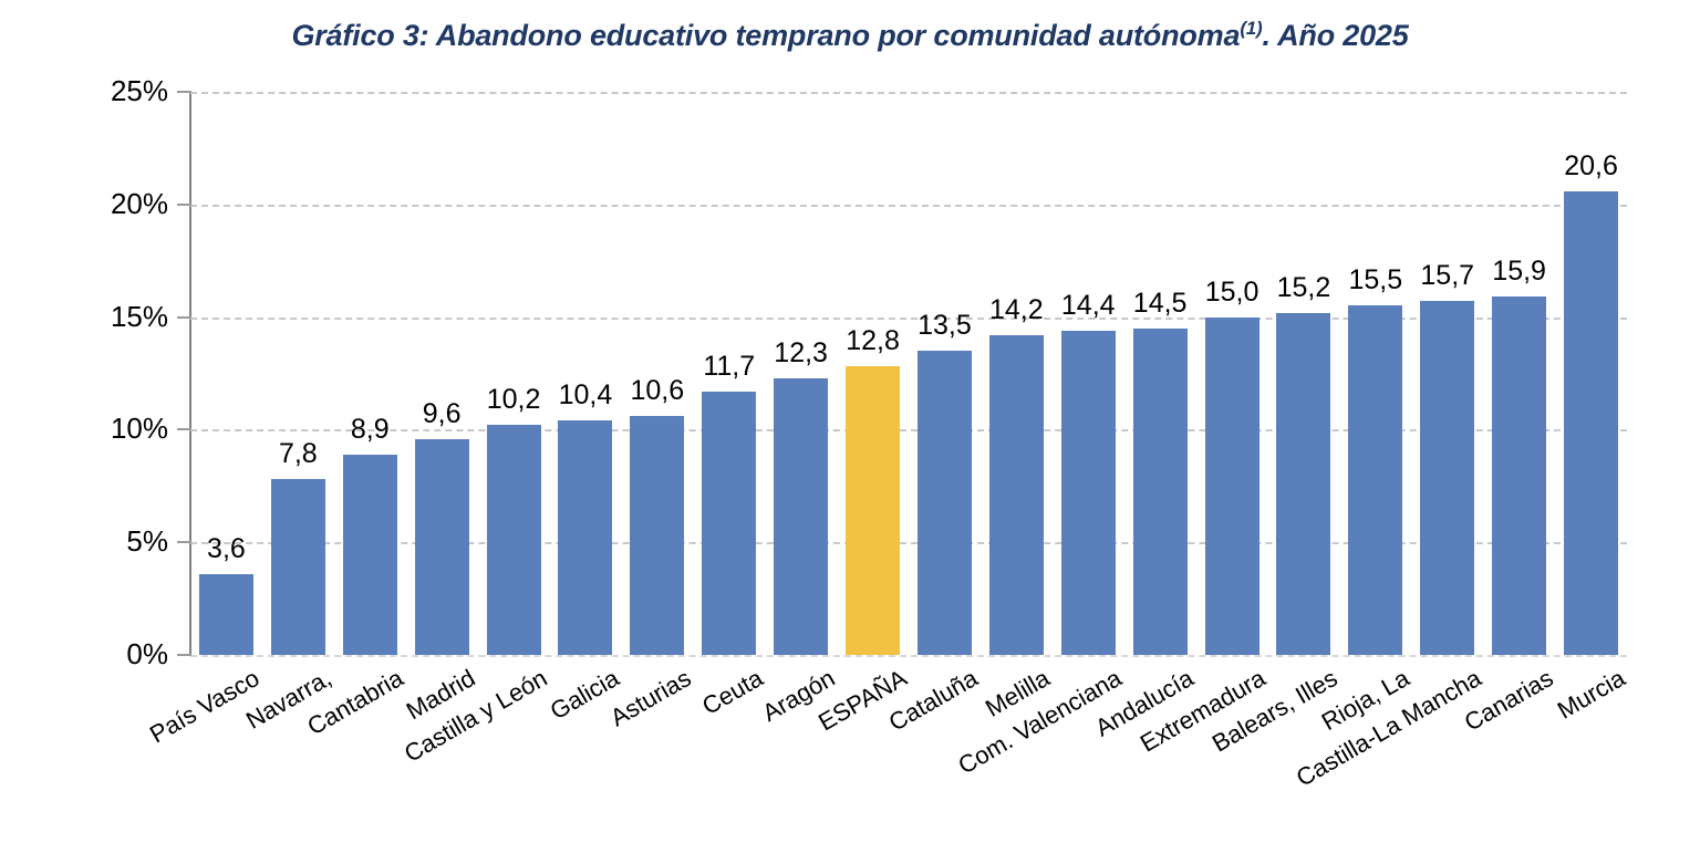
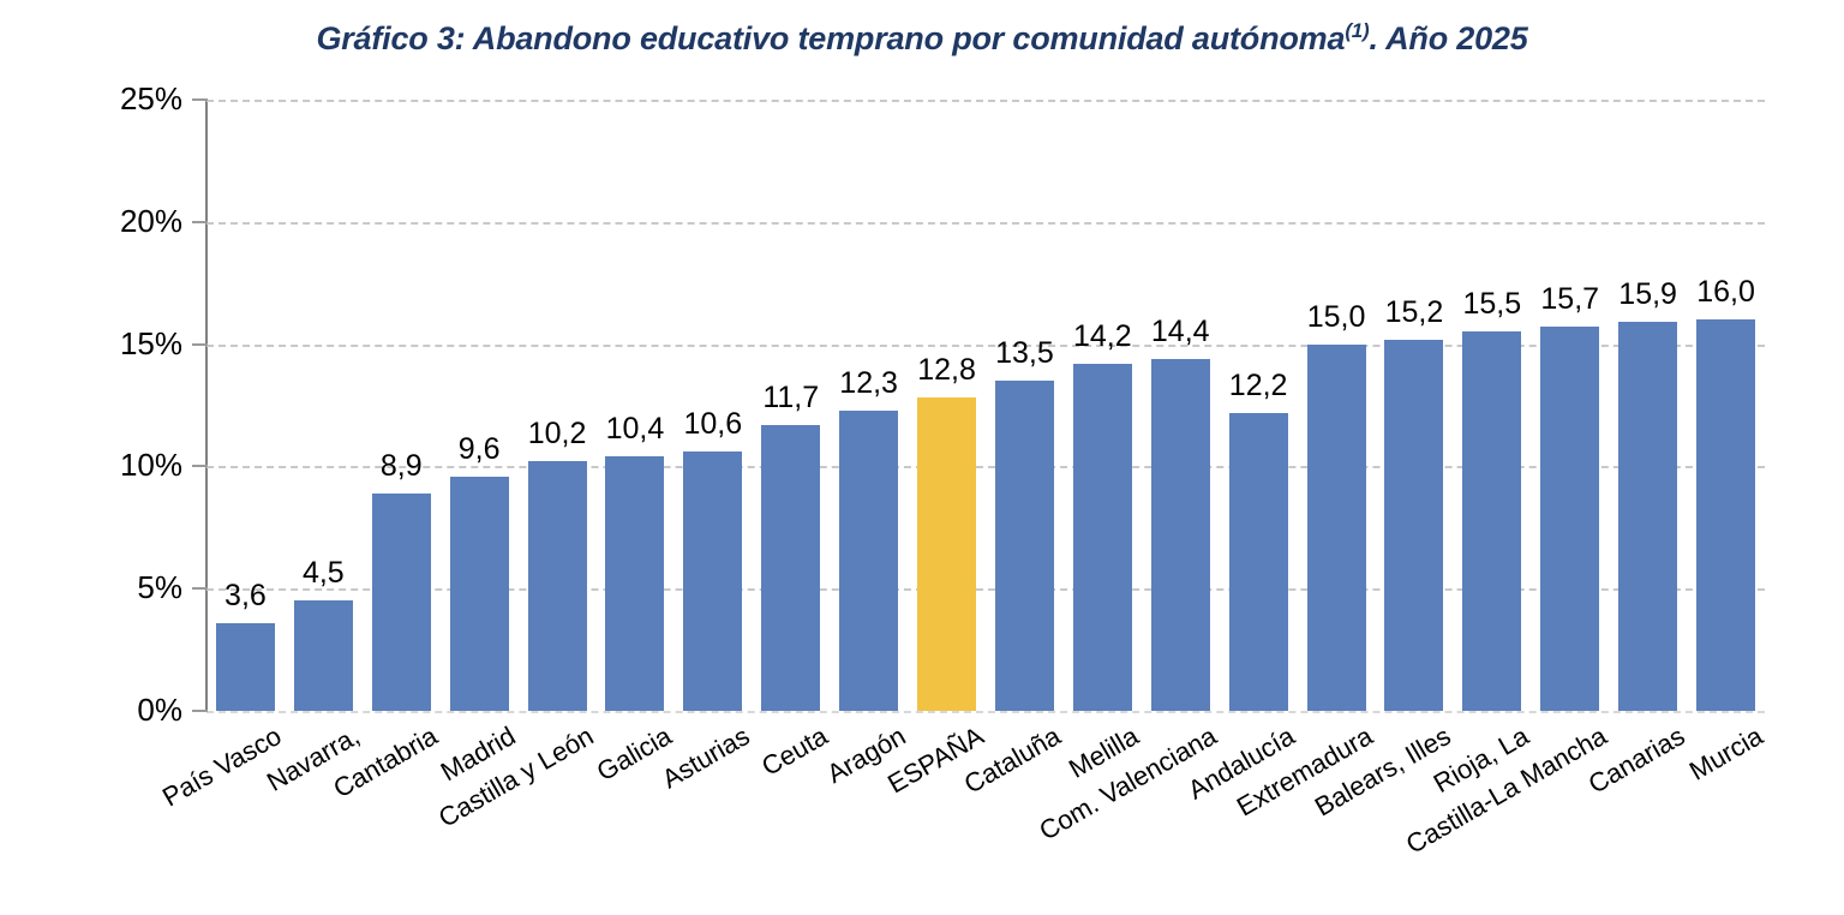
Navarra,: 7,8 -> 4,5
Andalucía: 14,5 -> 12,2
Murcia: 20,6 -> 16,0
